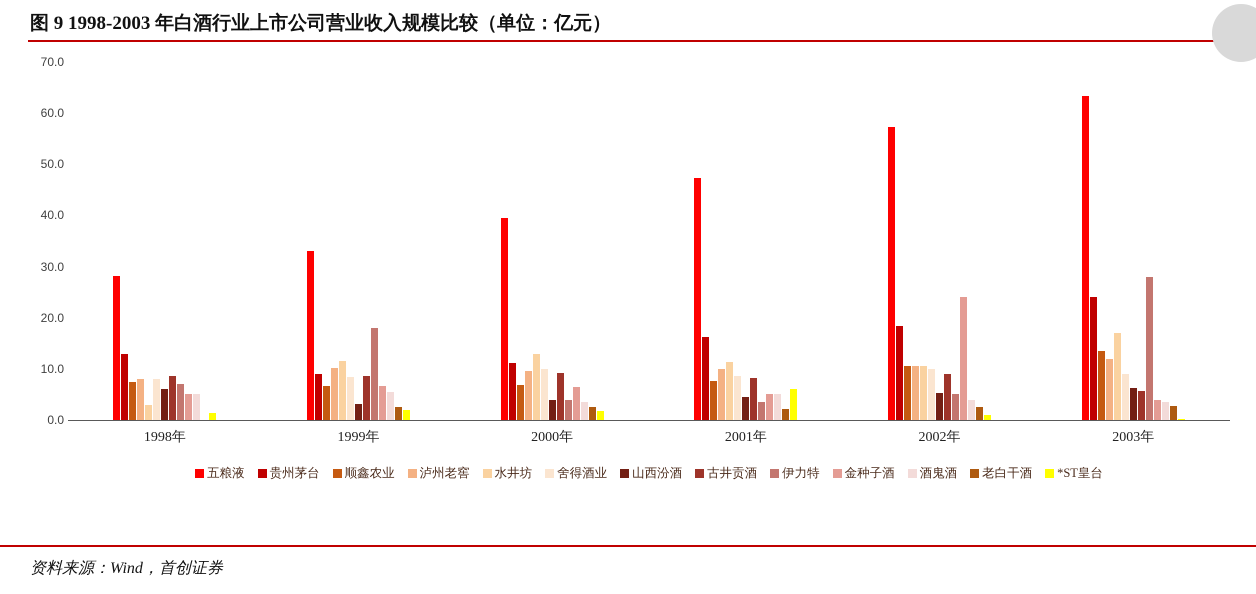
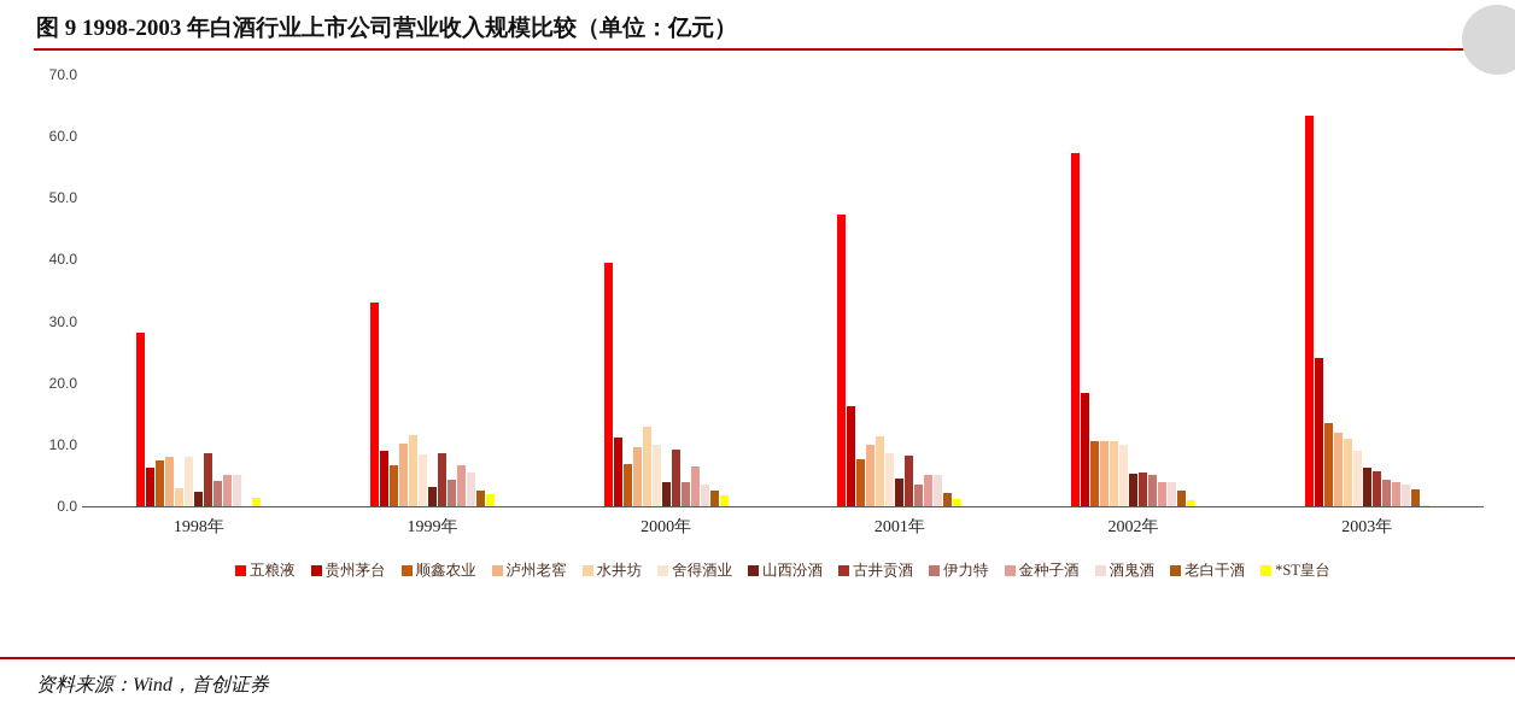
贵州茅台/1998年: 13 -> 6
山西汾酒/1998年: 6 -> 2
伊力特/1998年: 7 -> 4
伊力特/1999年: 18 -> 4
*ST皇台/2001年: 6 -> 1
古井贡酒/2002年: 9 -> 6
金种子酒/2002年: 24 -> 4
水井坊/2003年: 17 -> 11
伊力特/2003年: 28 -> 4
